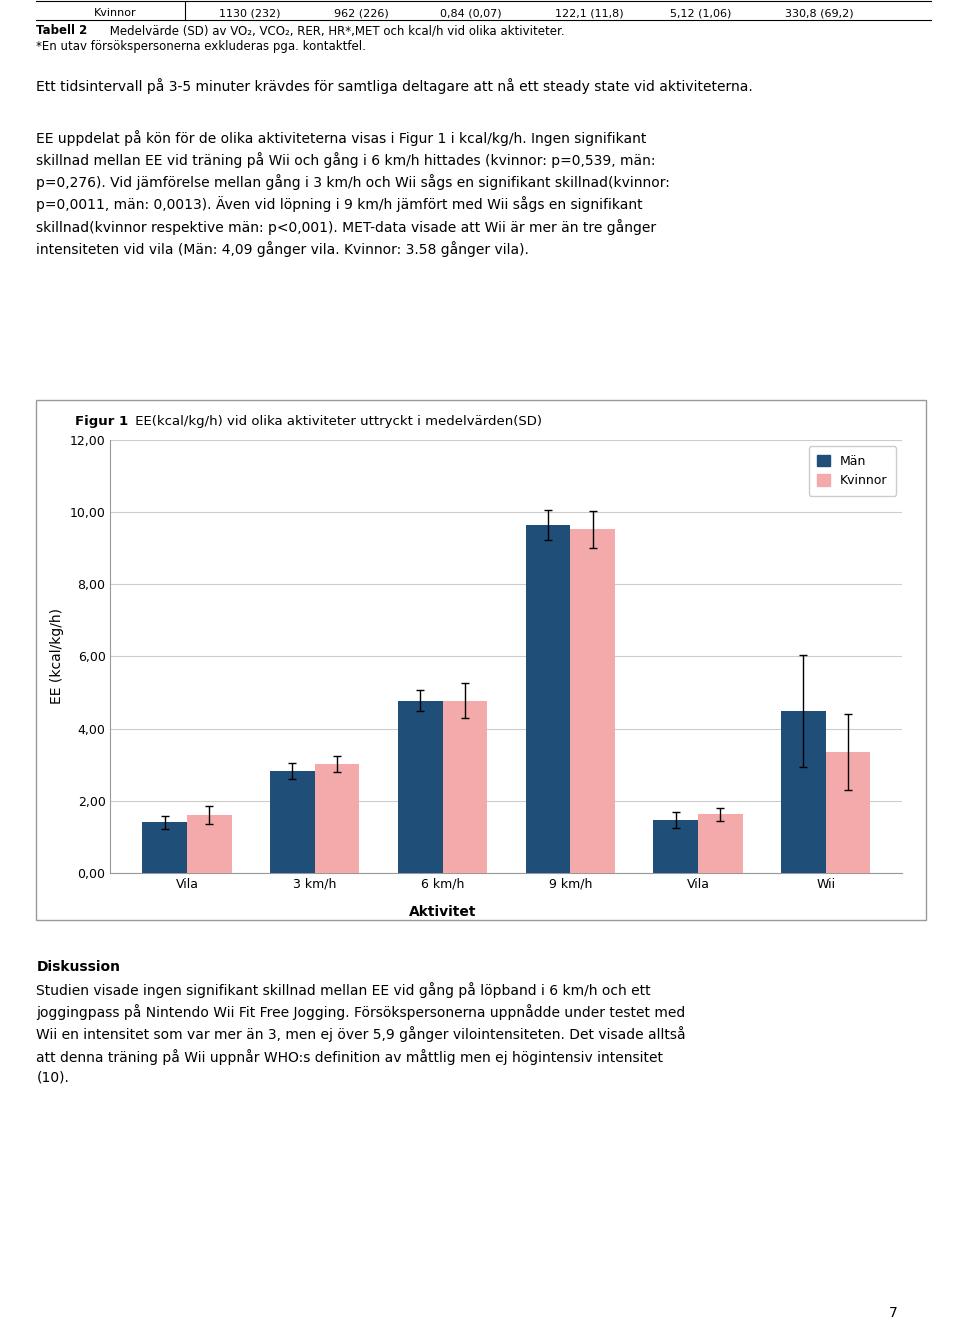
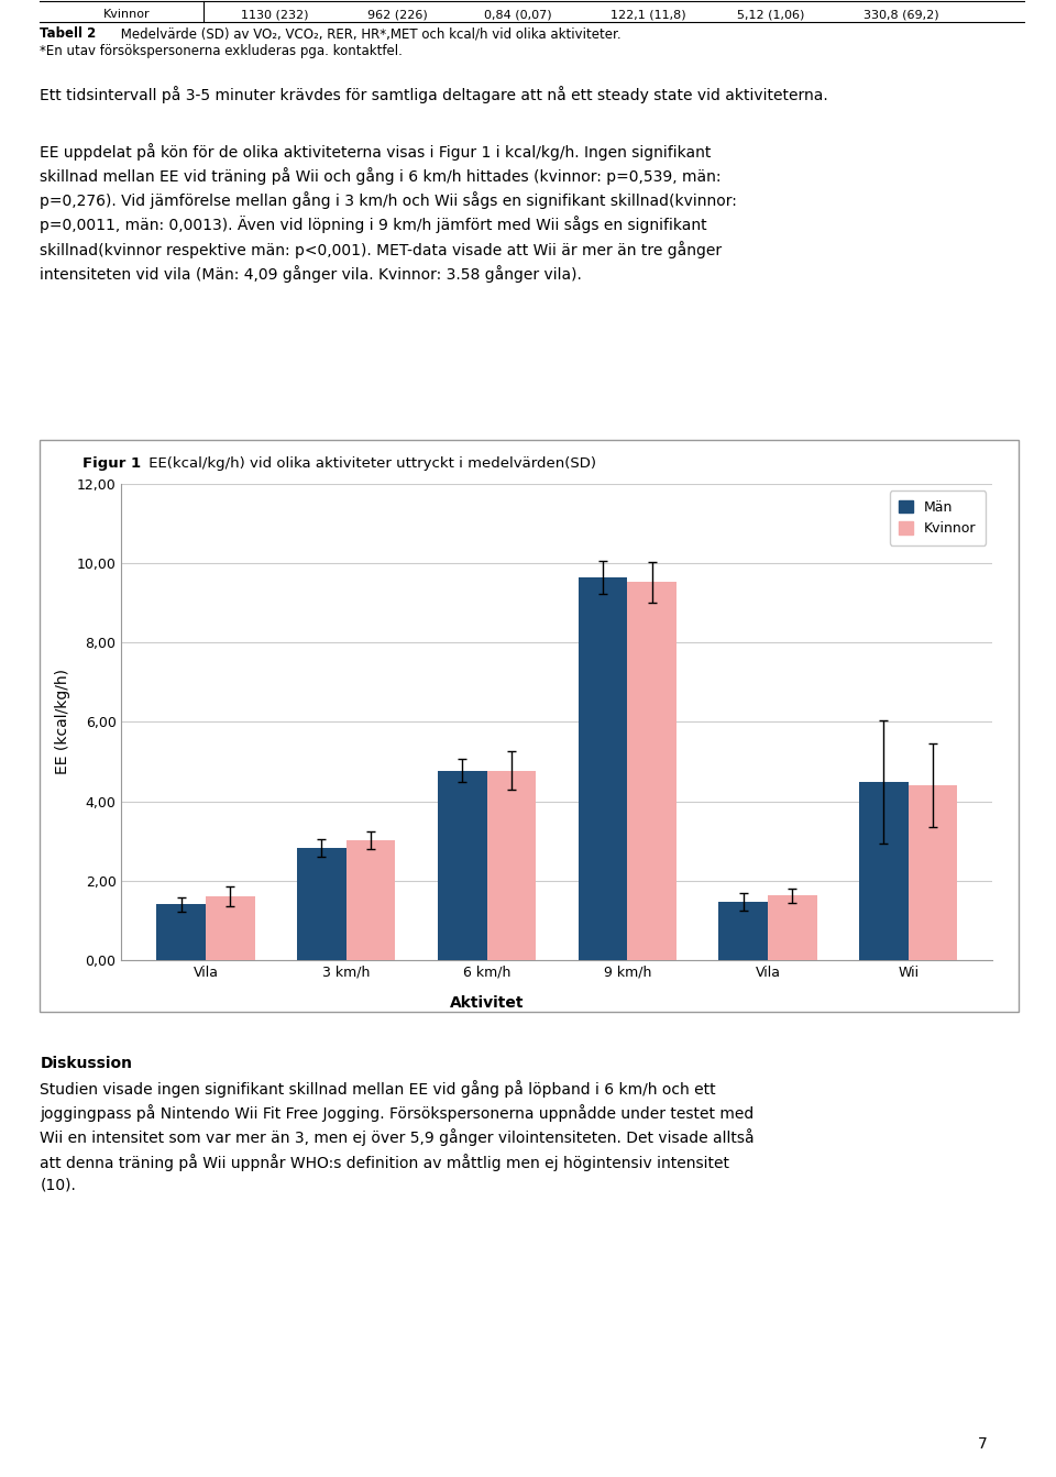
Kvinnor/Wii: 3,35 -> 4,40
